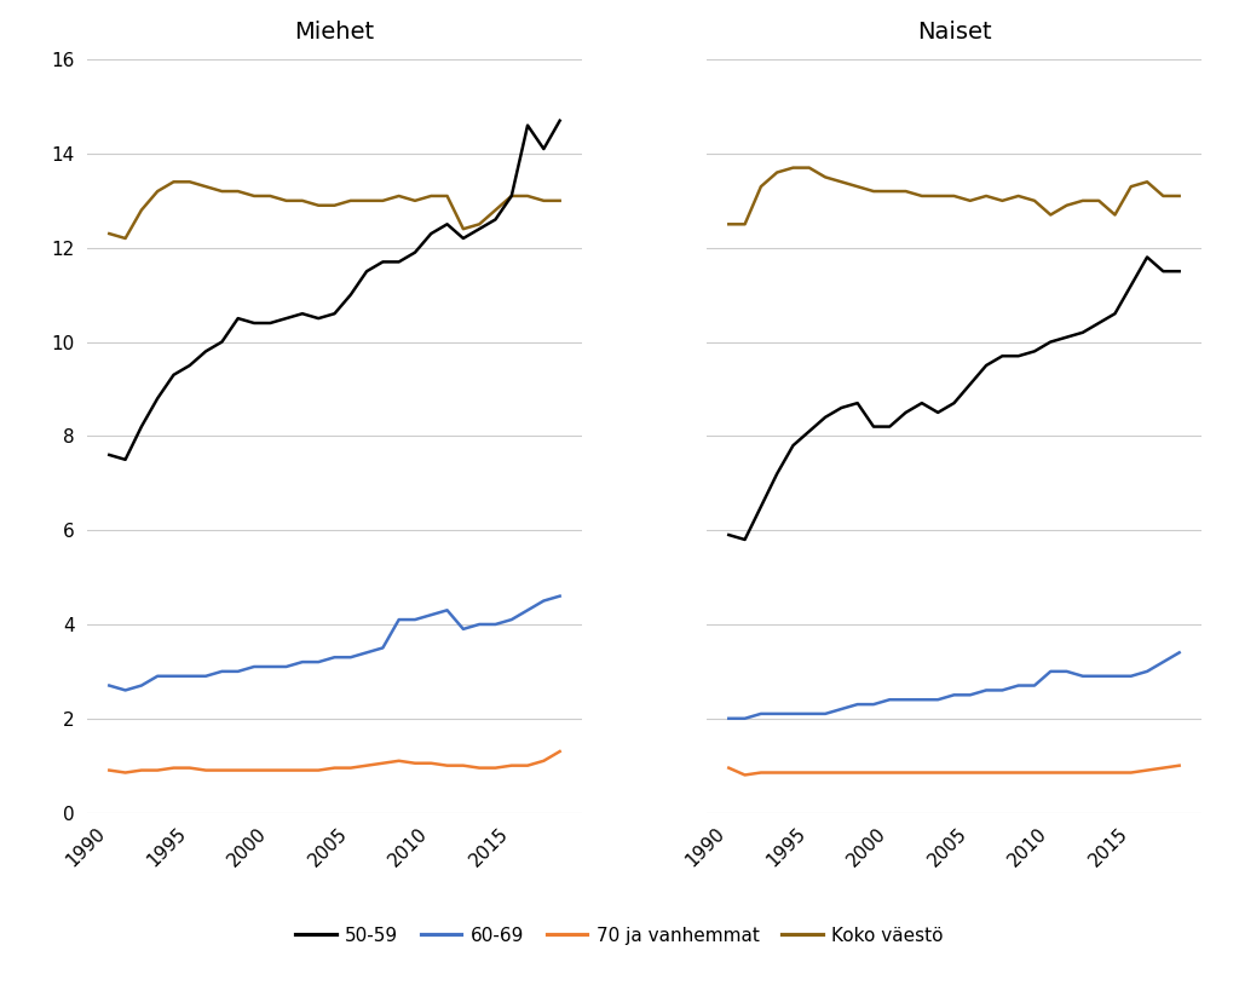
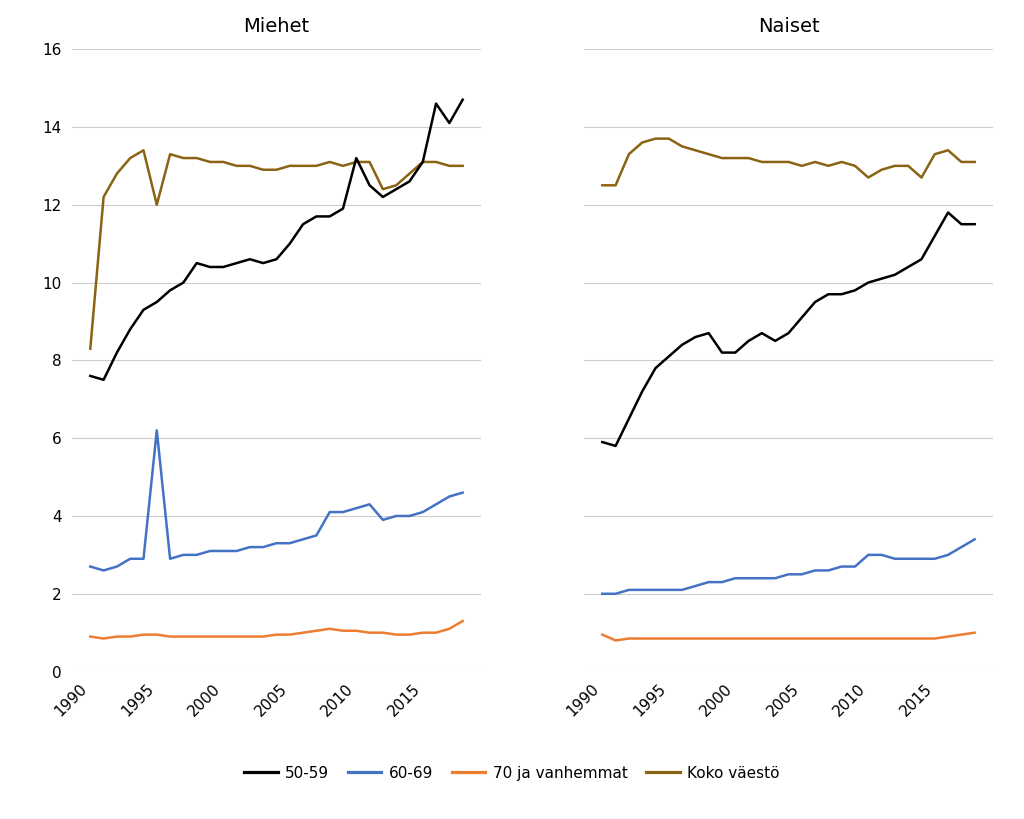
Miehet/Koko väestö/1990: 12.3 -> 8.3
Miehet/60-69/1995: 2.9 -> 6.2
Miehet/Koko väestö/1995: 13.4 -> 12.0
Miehet/50-59/2010: 12.3 -> 13.2
